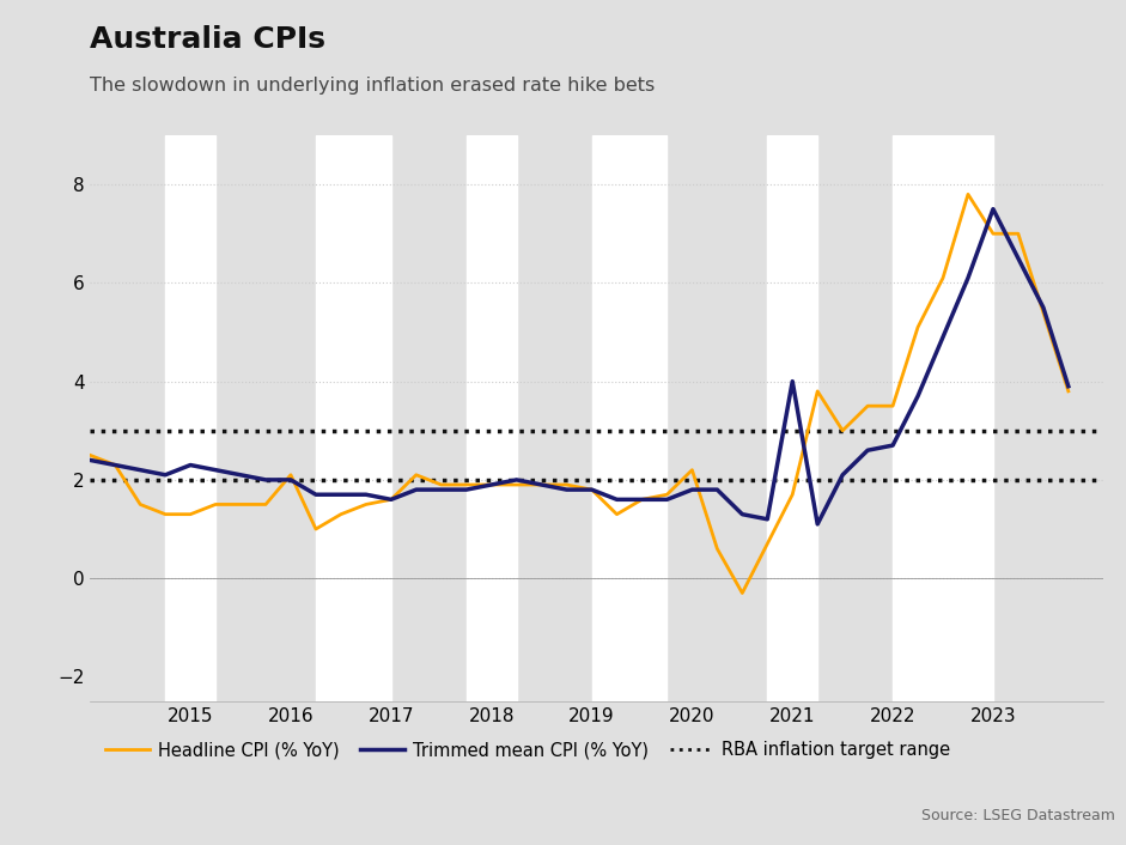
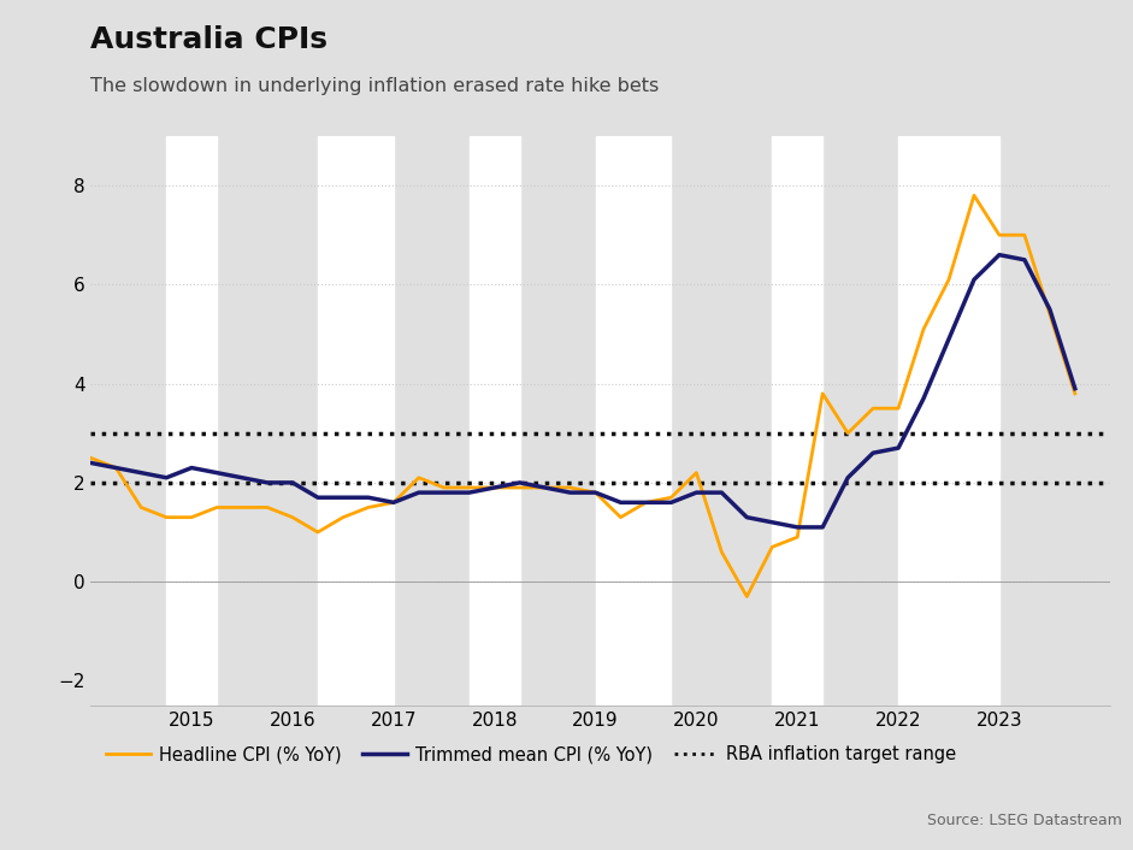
Headline CPI (% YoY)/2016: 2.1 -> 1.3
Headline CPI (% YoY)/2021: 1.7 -> 0.9
Trimmed mean CPI (% YoY)/2021: 4.0 -> 1.1
Trimmed mean CPI (% YoY)/2023: 7.5 -> 6.6
